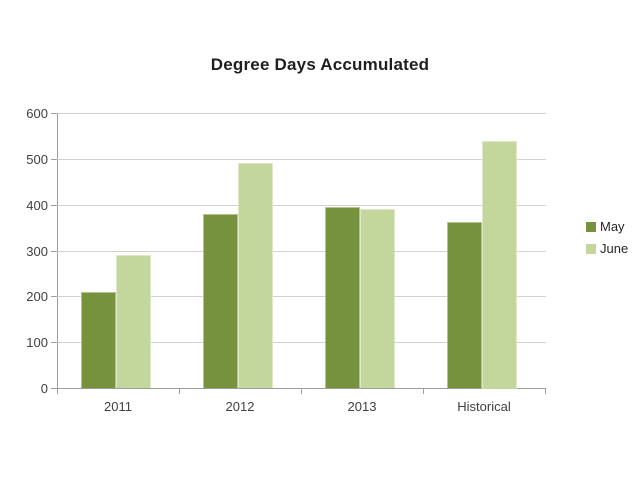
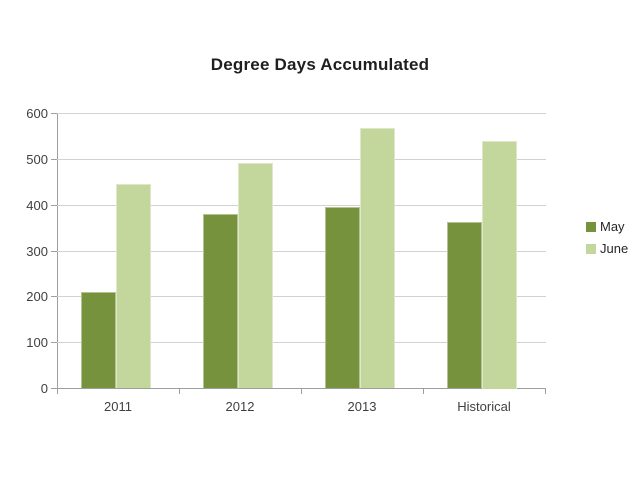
June/2011: 290 -> 440
June/2013: 390 -> 570
